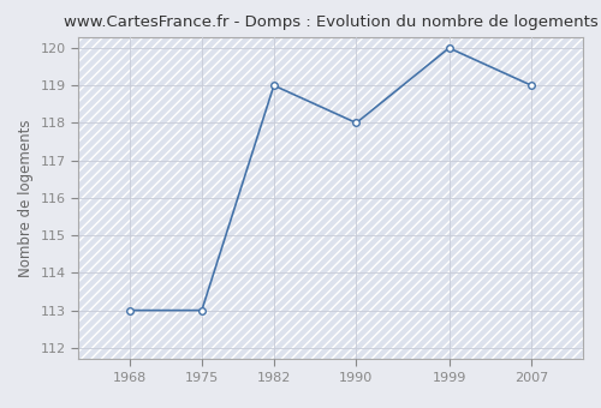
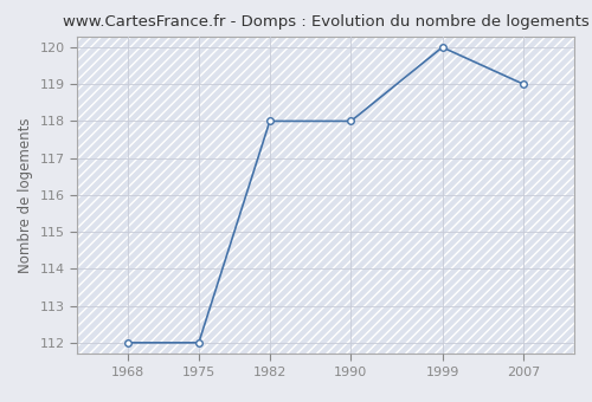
1968: 113 -> 112
1975: 113 -> 112
1982: 119 -> 118
